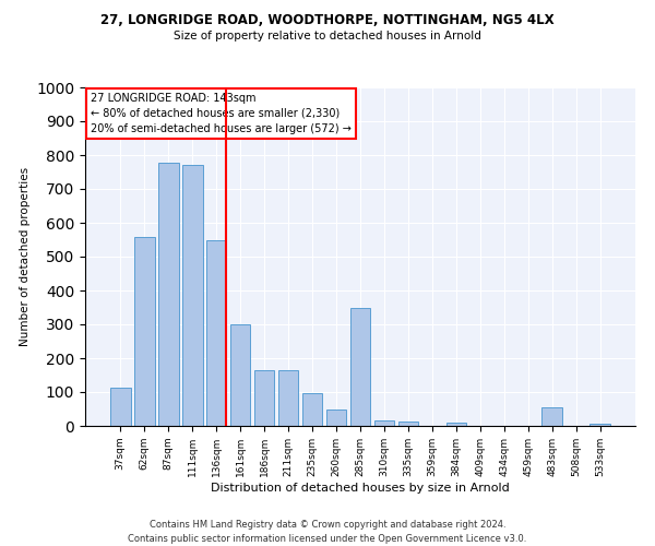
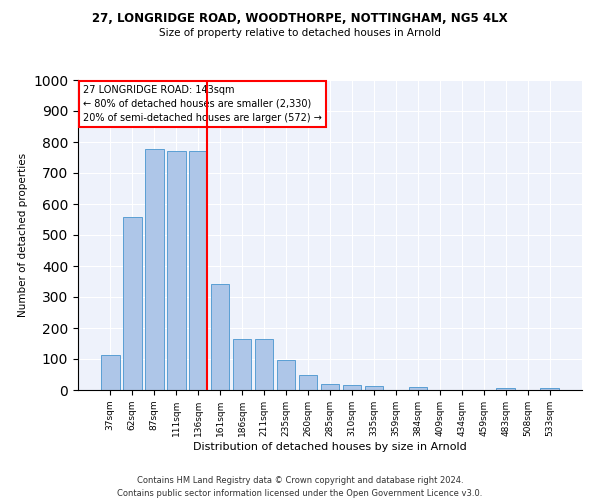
136sqm: 550 -> 770
161sqm: 300 -> 343
285sqm: 350 -> 18
483sqm: 55 -> 8
